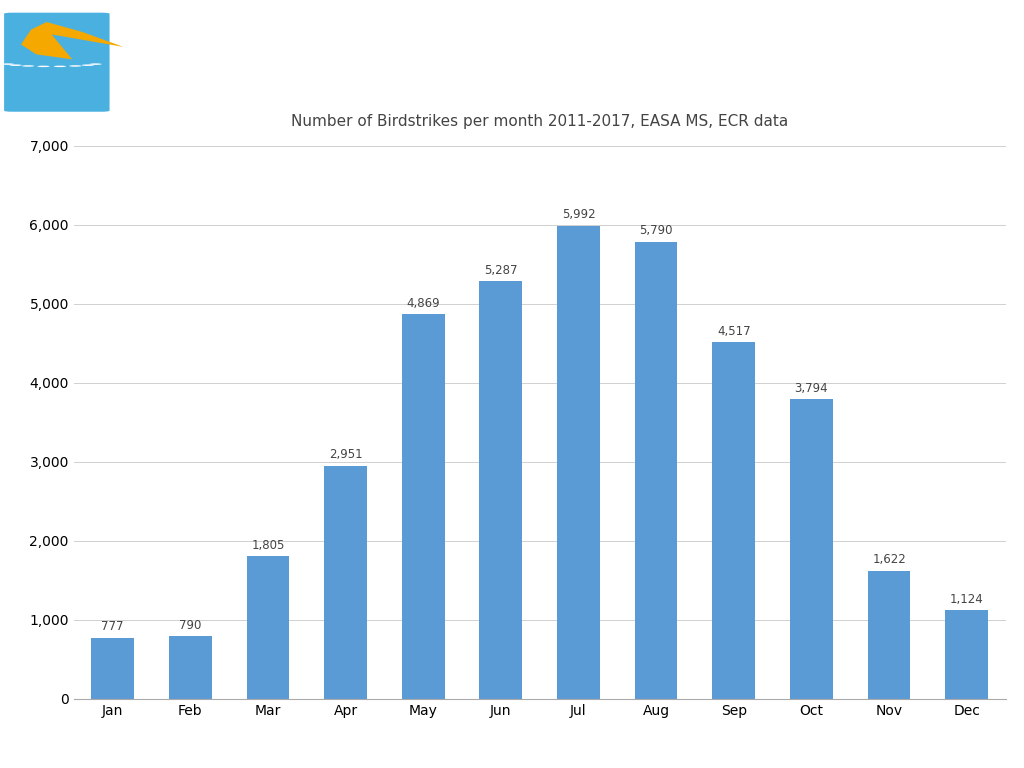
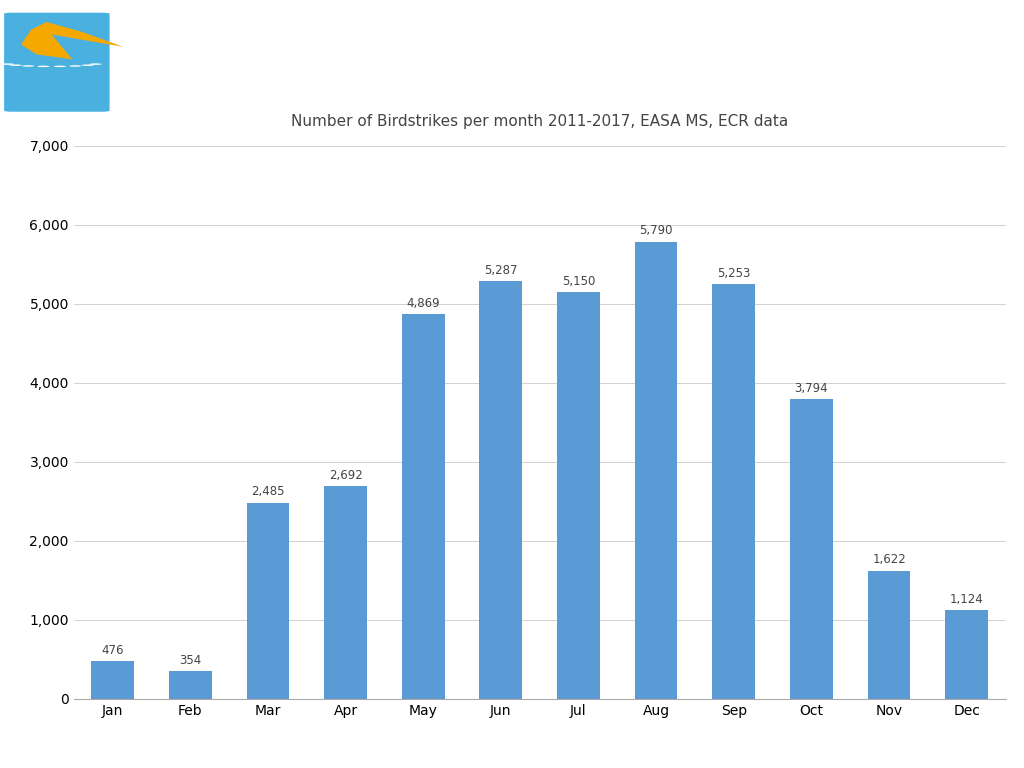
Jan: 777 -> 476
Feb: 790 -> 354
Mar: 1,805 -> 2,485
Apr: 2,951 -> 2,692
Jul: 5,992 -> 5,150
Sep: 4,517 -> 5,253
